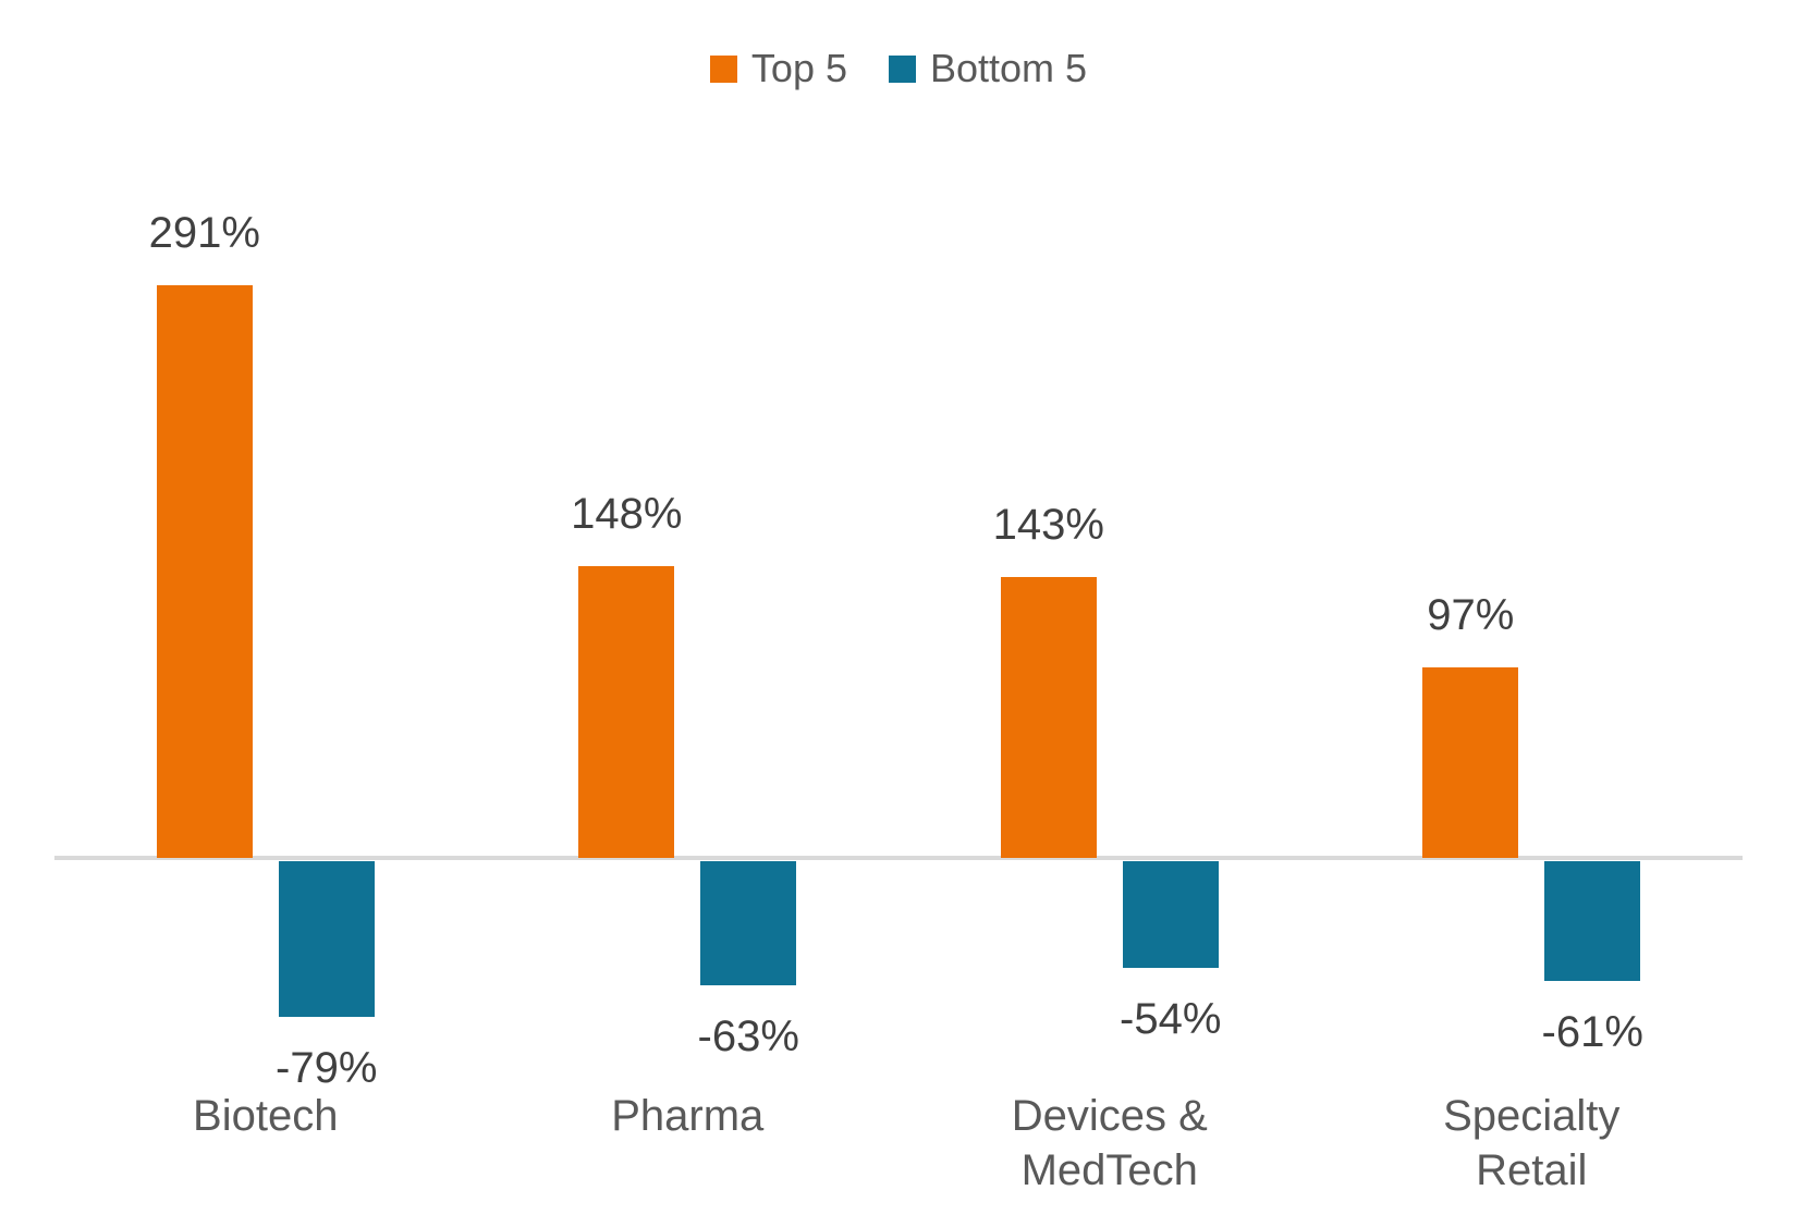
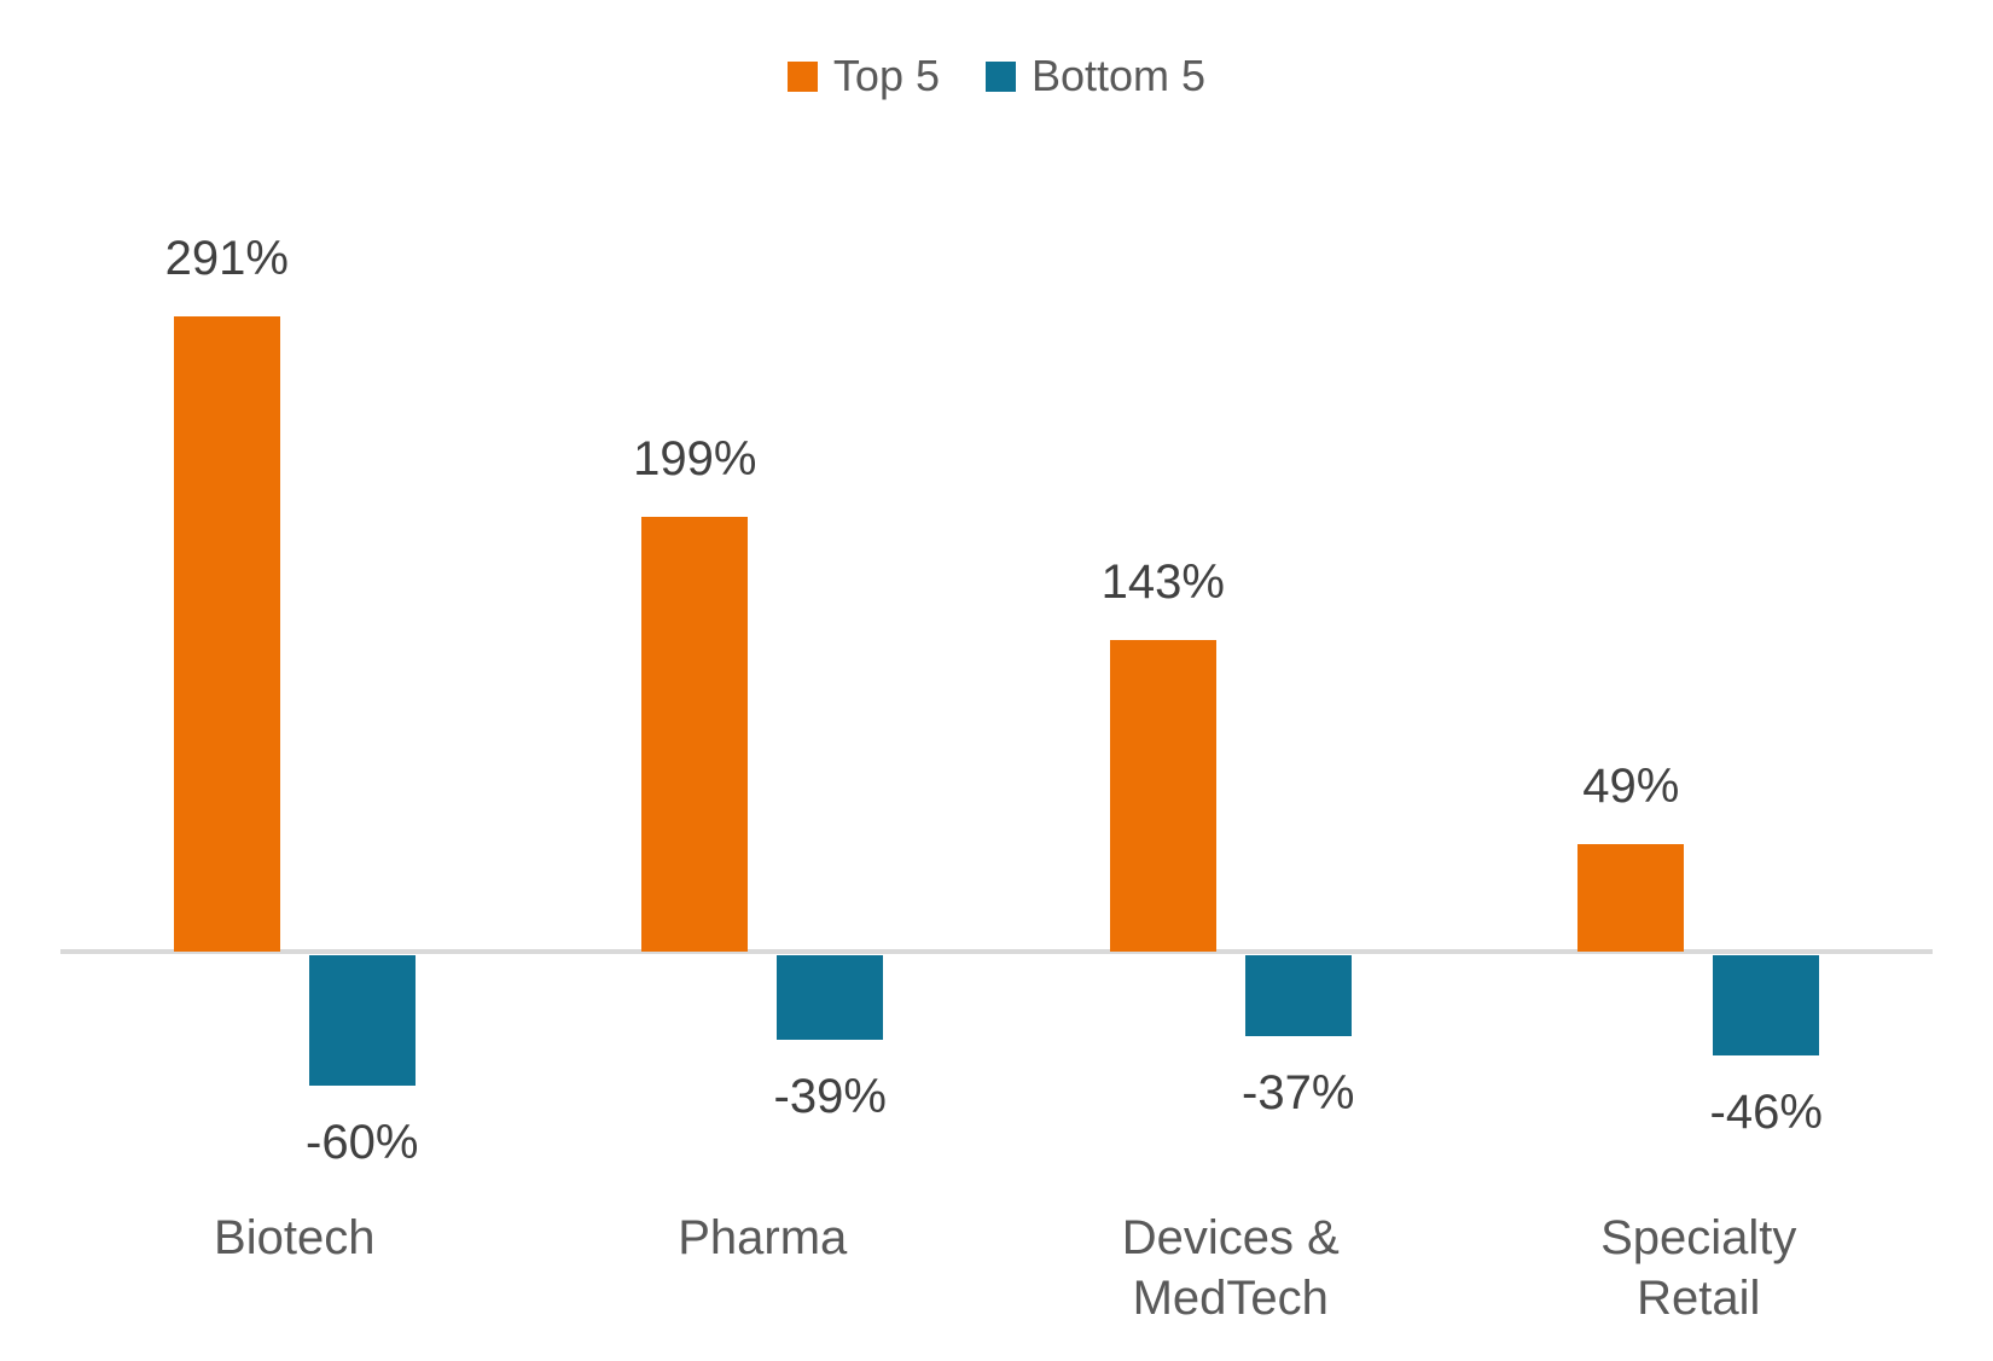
Bottom 5/Biotech: -79% -> -60%
Top 5/Pharma: 148% -> 199%
Bottom 5/Pharma: -63% -> -39%
Bottom 5/Devices & MedTech: -54% -> -37%
Top 5/Specialty Retail: 97% -> 49%
Bottom 5/Specialty Retail: -61% -> -46%
